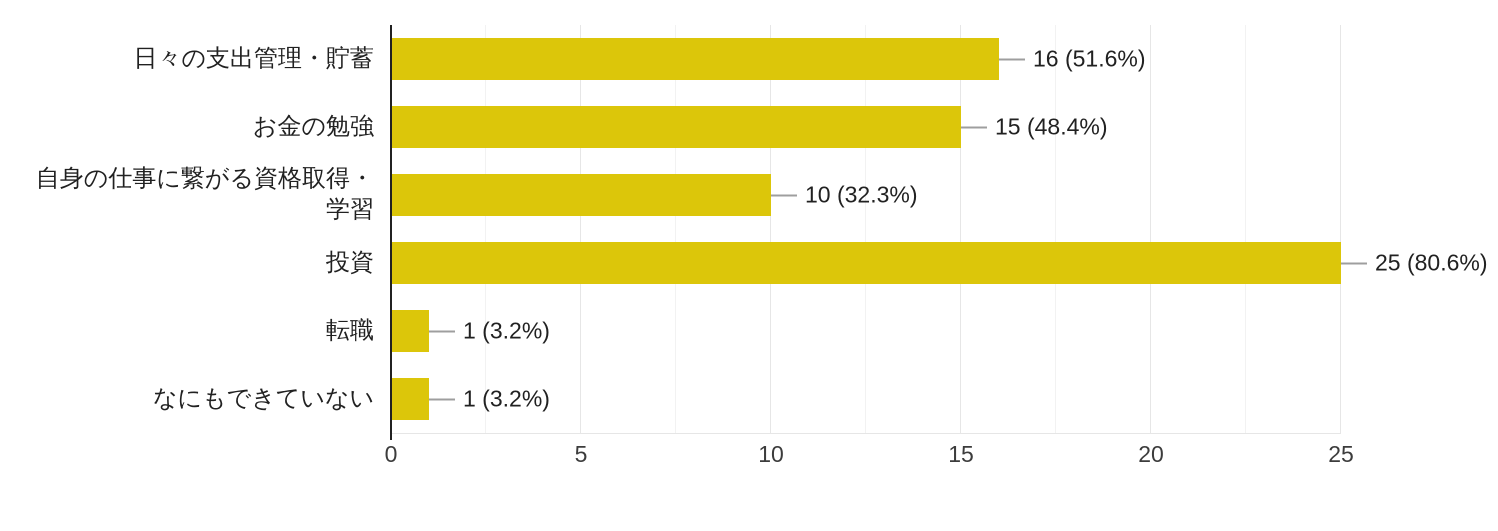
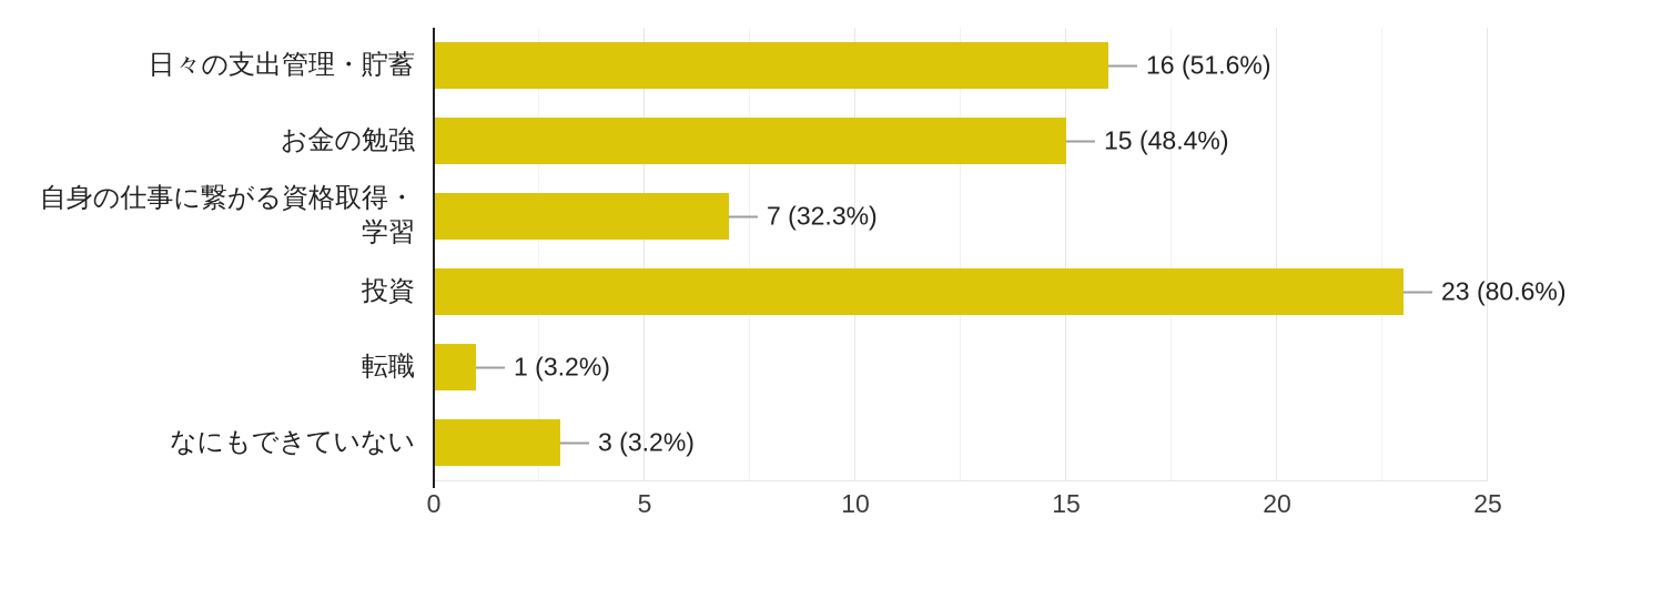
自身の仕事に繋がる資格取得・ 学習: 10 -> 7
投資: 25 -> 23
なにもできていない: 1 -> 3
